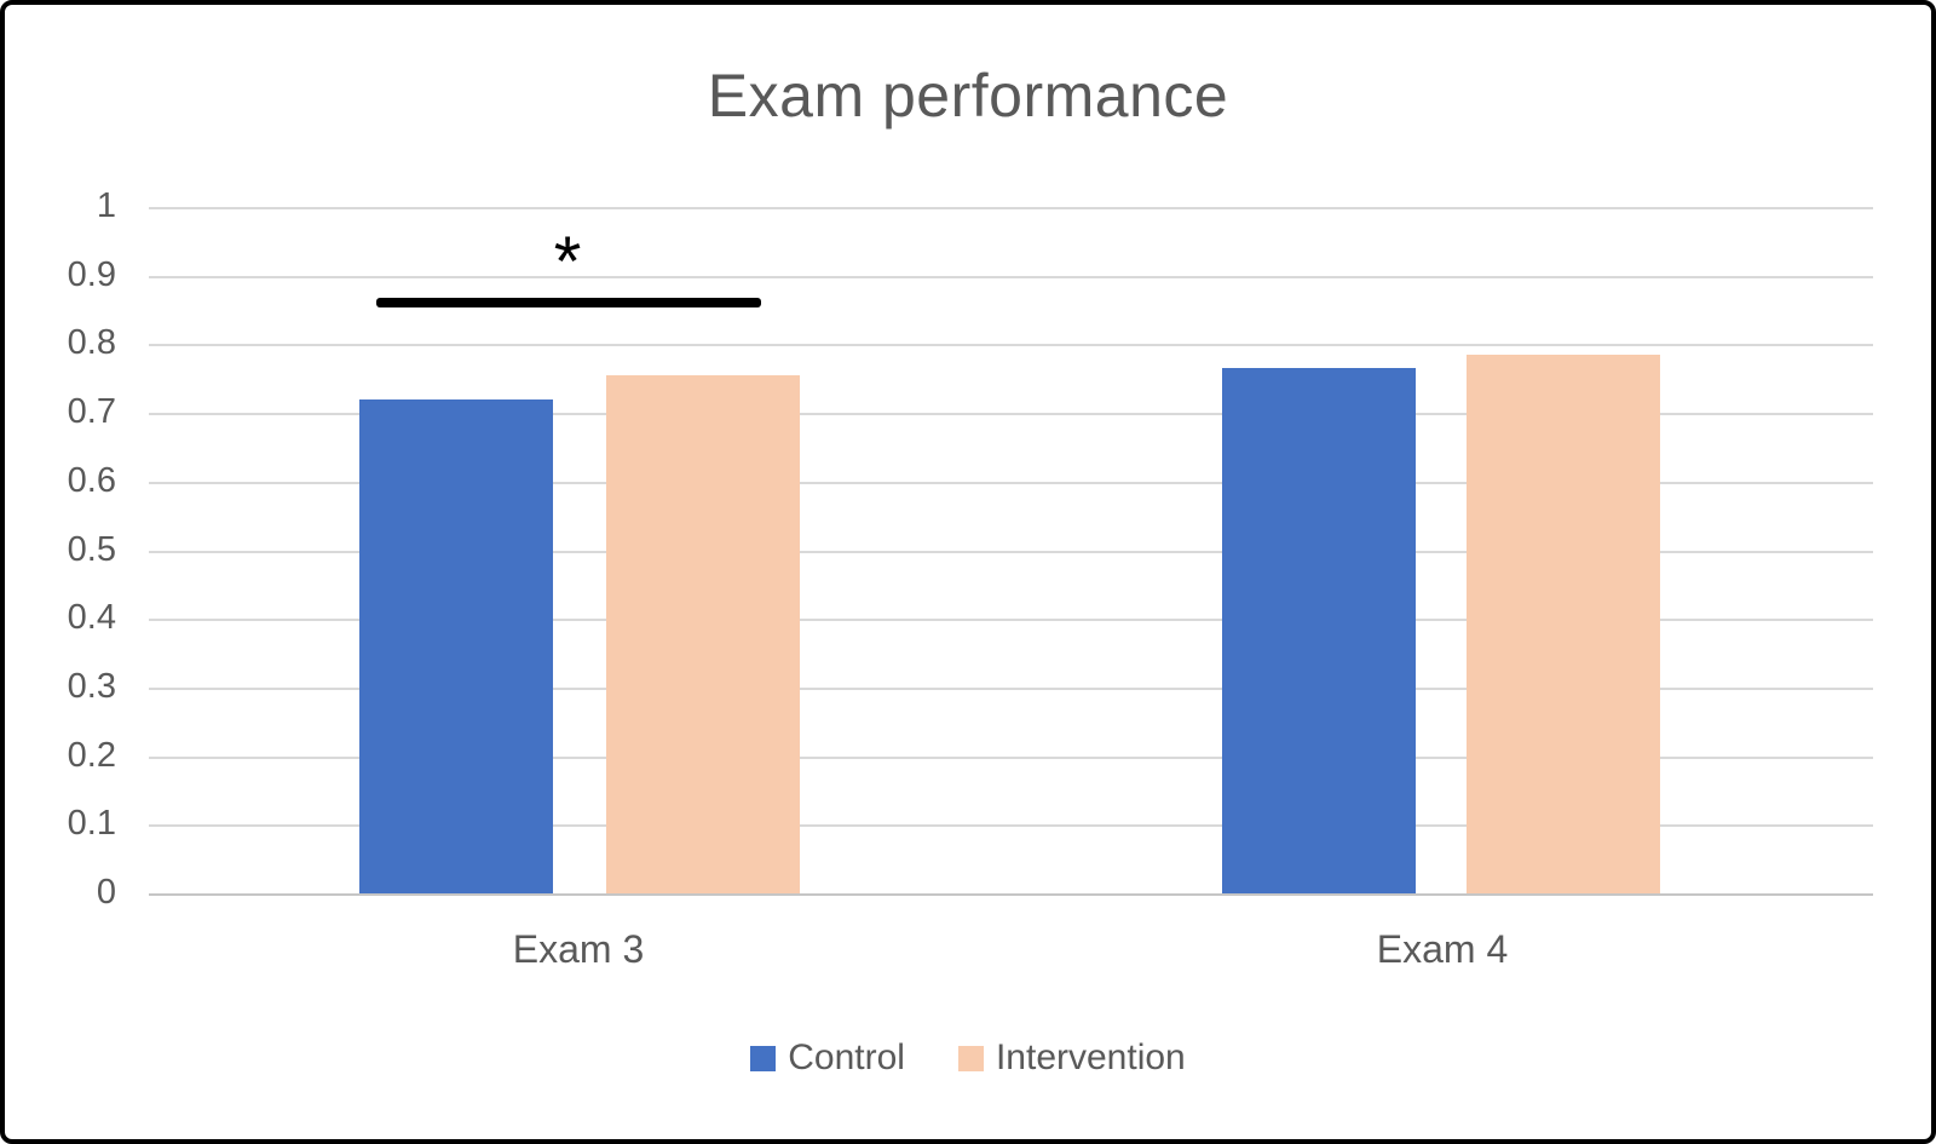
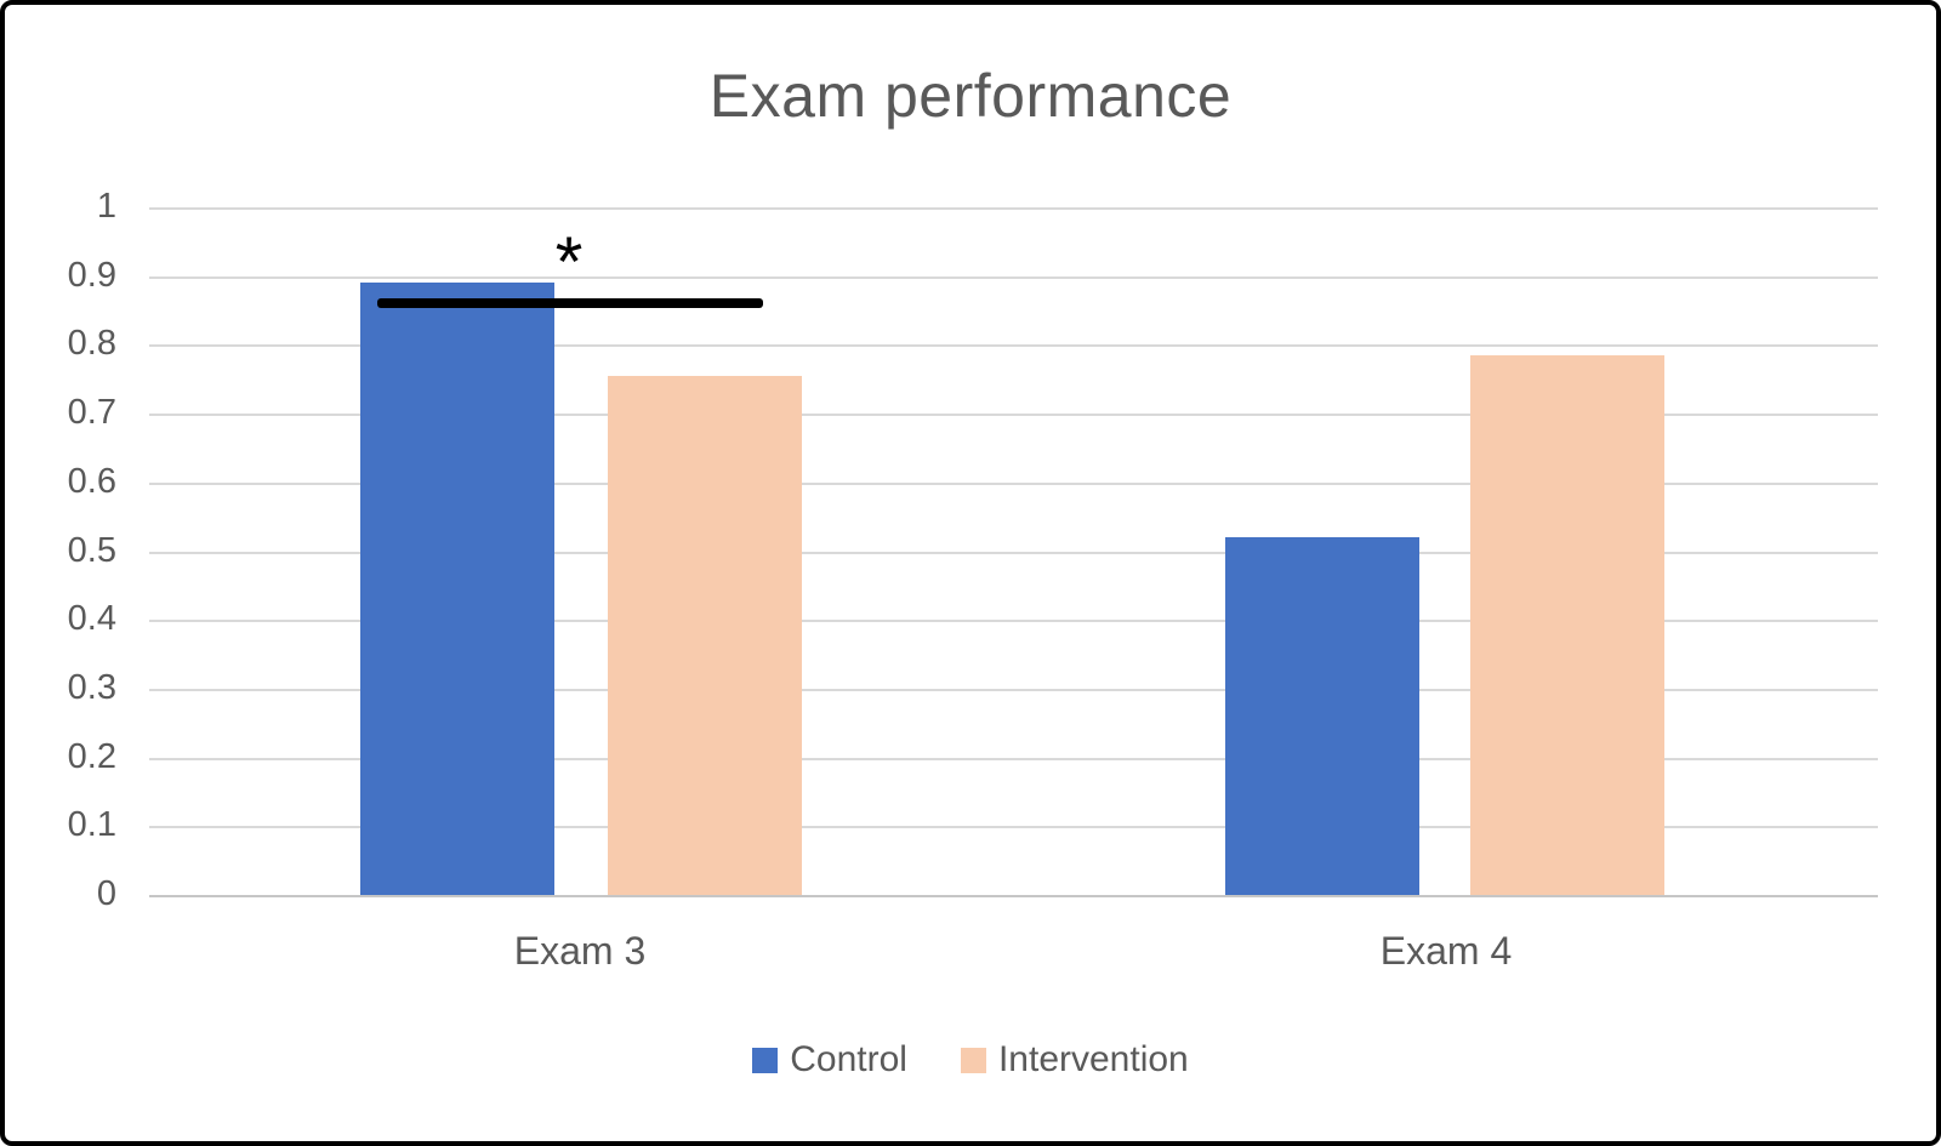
Control/Exam 3: 0.72 -> 0.89
Control/Exam 4: 0.77 -> 0.52
